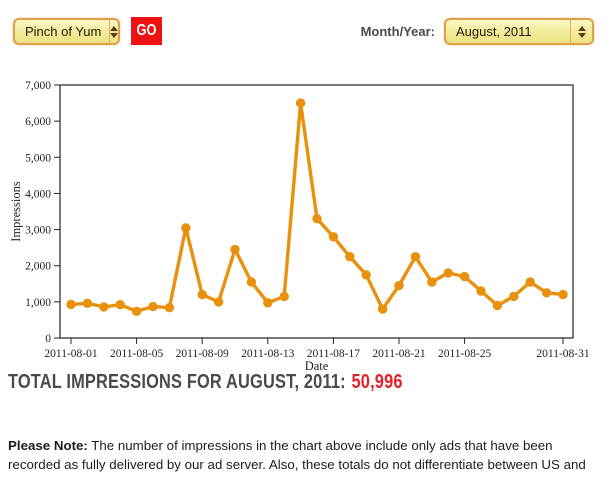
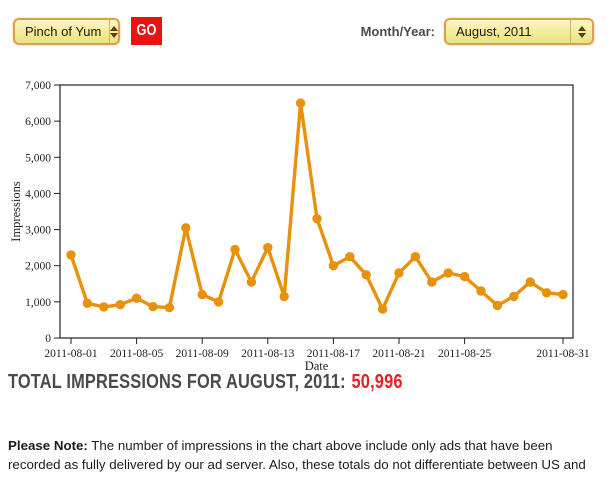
2011-08-01: 900 -> 2300
2011-08-05: 700 -> 1100
2011-08-13: 1000 -> 2500
2011-08-17: 2800 -> 2000
2011-08-21: 1400 -> 1800
